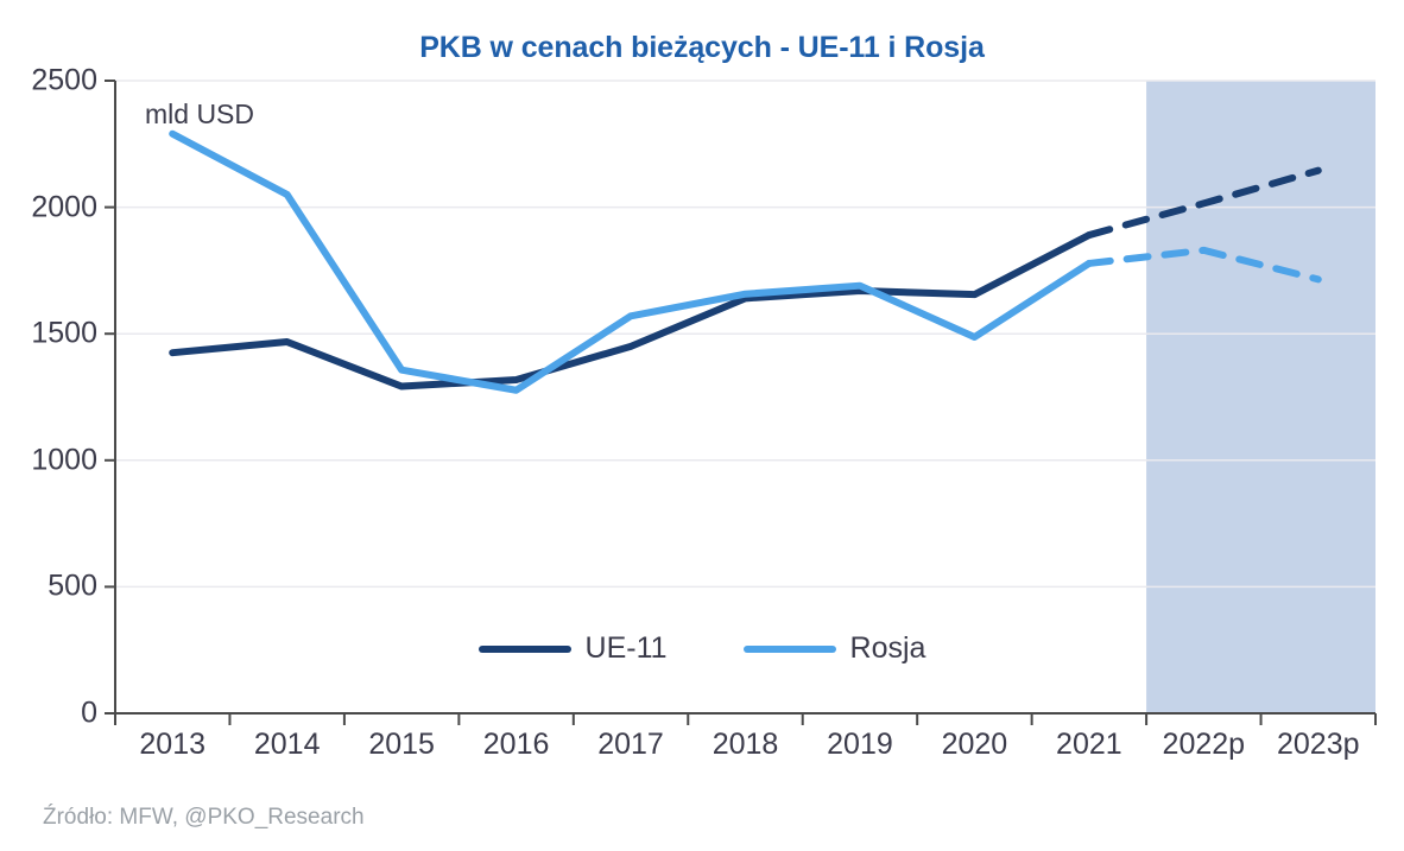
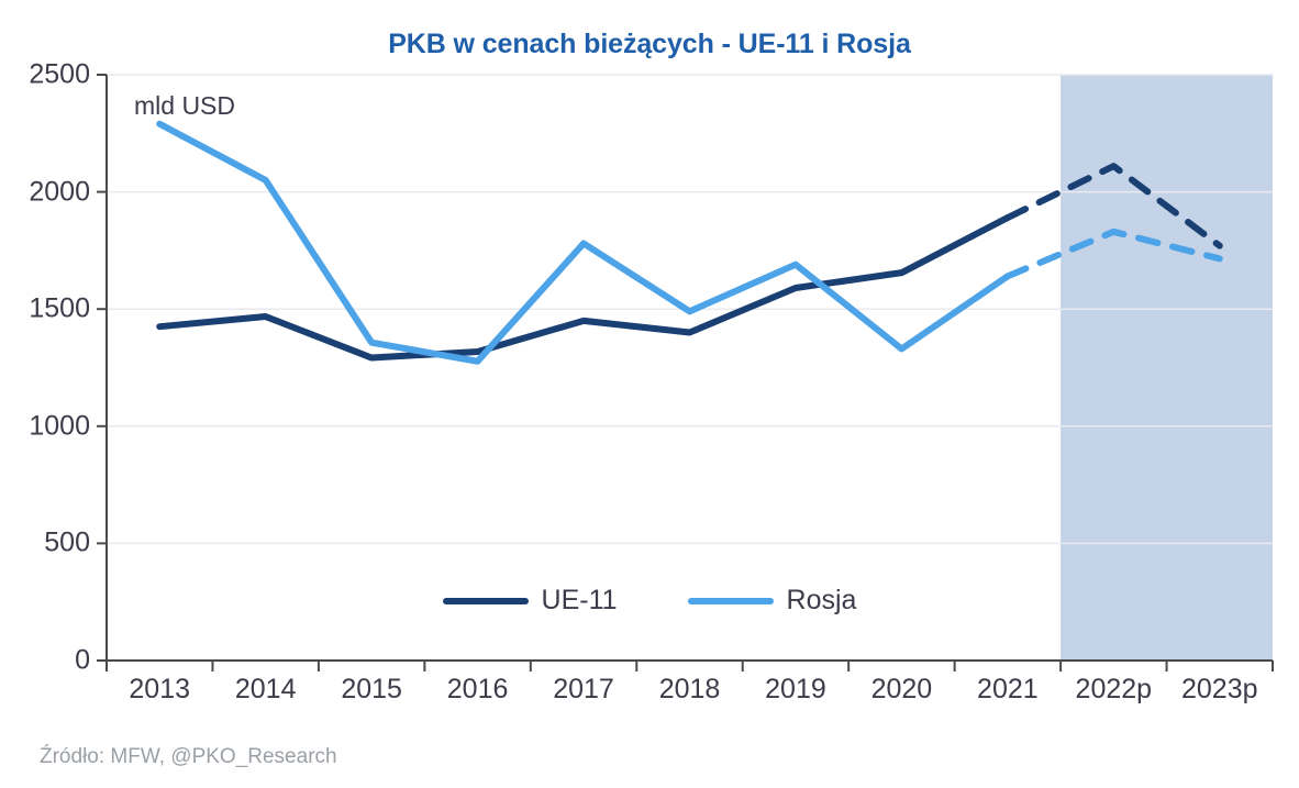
Rosja/2017: 1570 -> 1780
UE-11/2018: 1640 -> 1400
Rosja/2018: 1660 -> 1490
UE-11/2019: 1670 -> 1590
Rosja/2020: 1490 -> 1330
Rosja/2021: 1780 -> 1640
UE-11/2022p: 2020 -> 2110
UE-11/2023p: 2140 -> 1770
